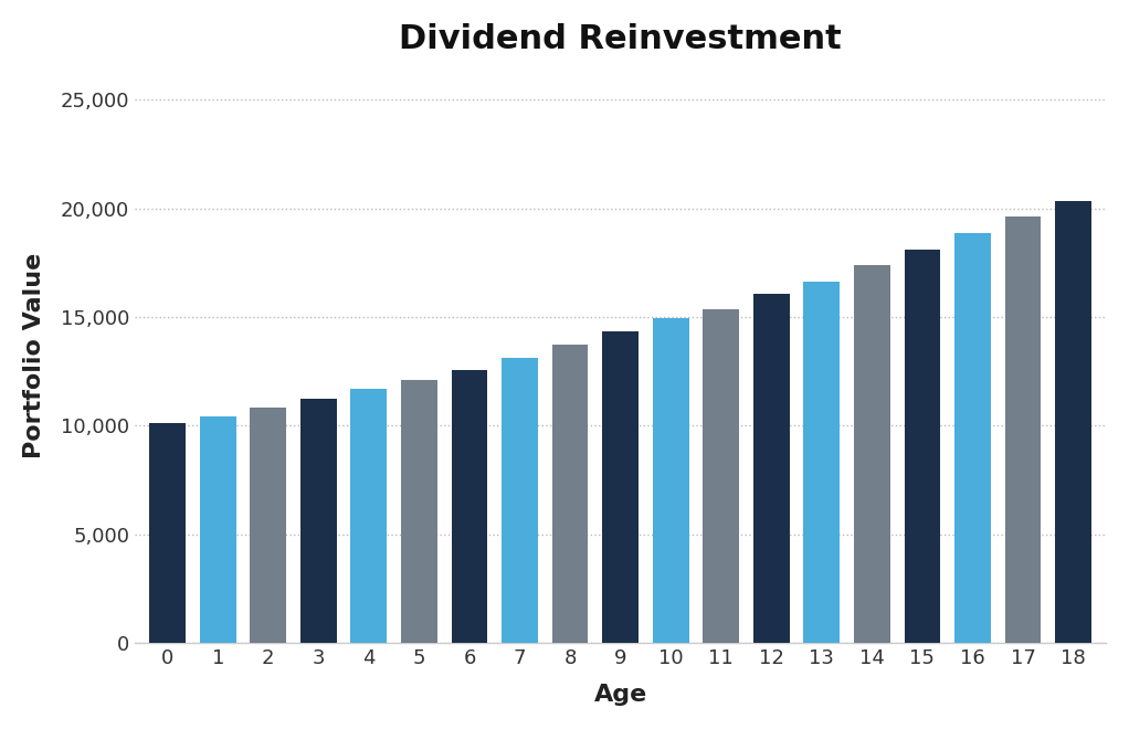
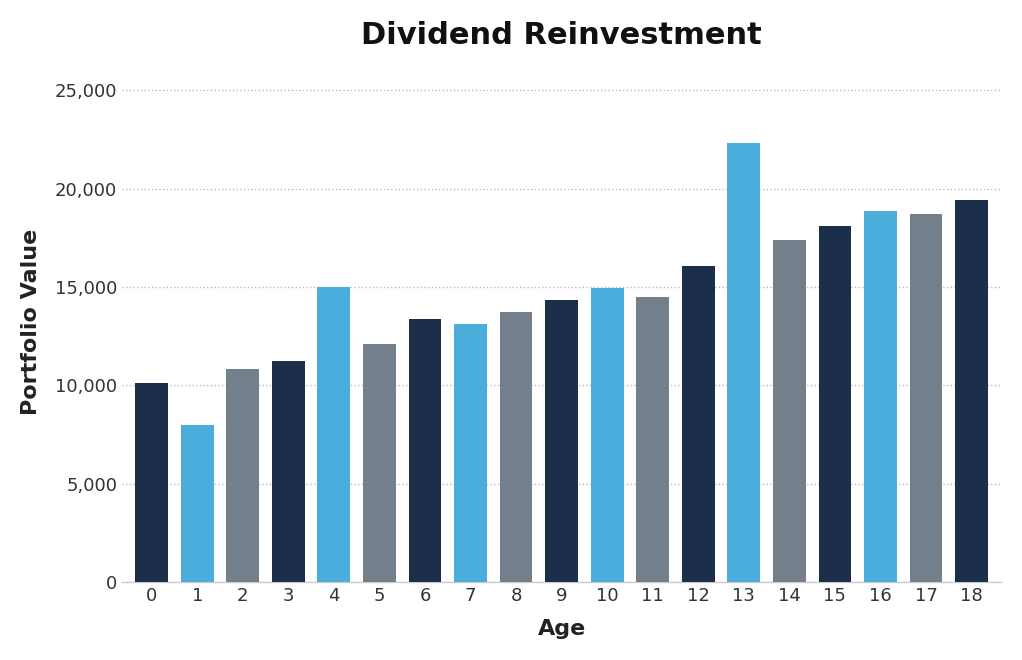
1: 10,400 -> 8,000
4: 11,700 -> 15,000
6: 12,600 -> 13,400
11: 15,400 -> 14,500
13: 16,600 -> 22,300
17: 19,600 -> 18,700
18: 20,400 -> 19,400
